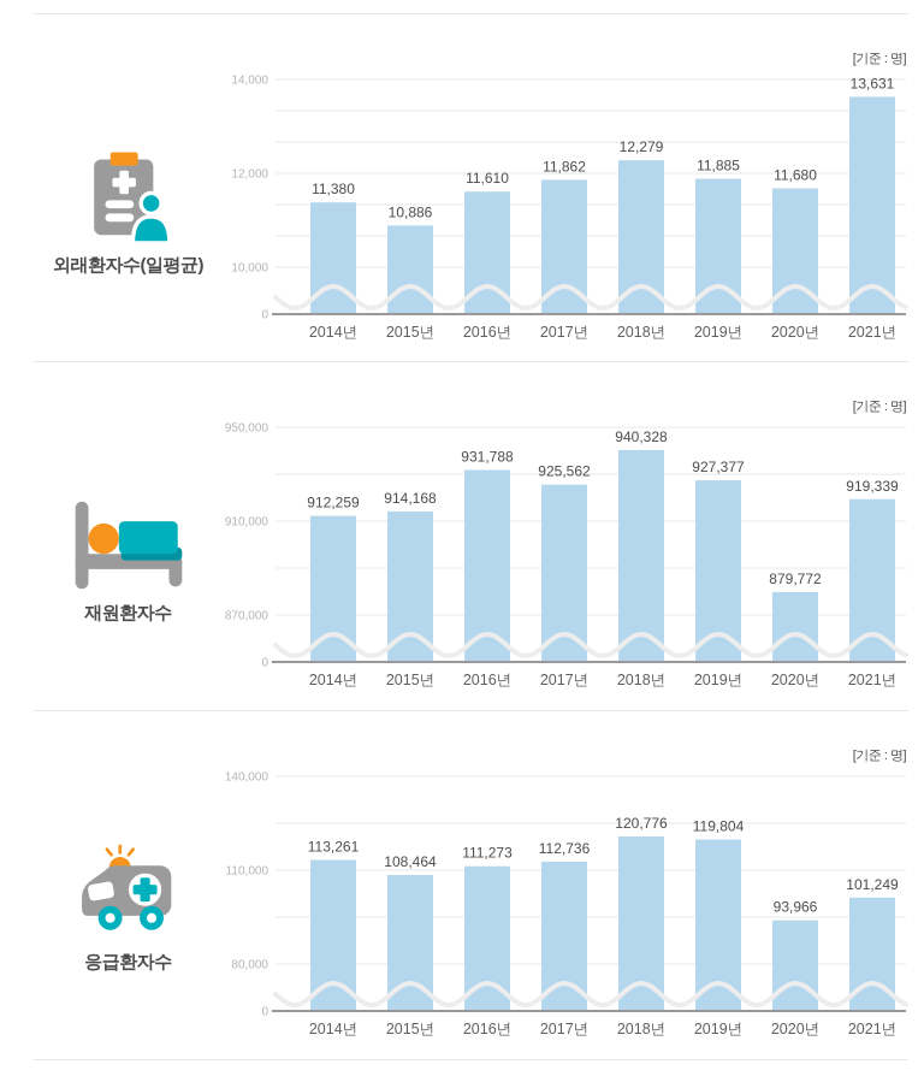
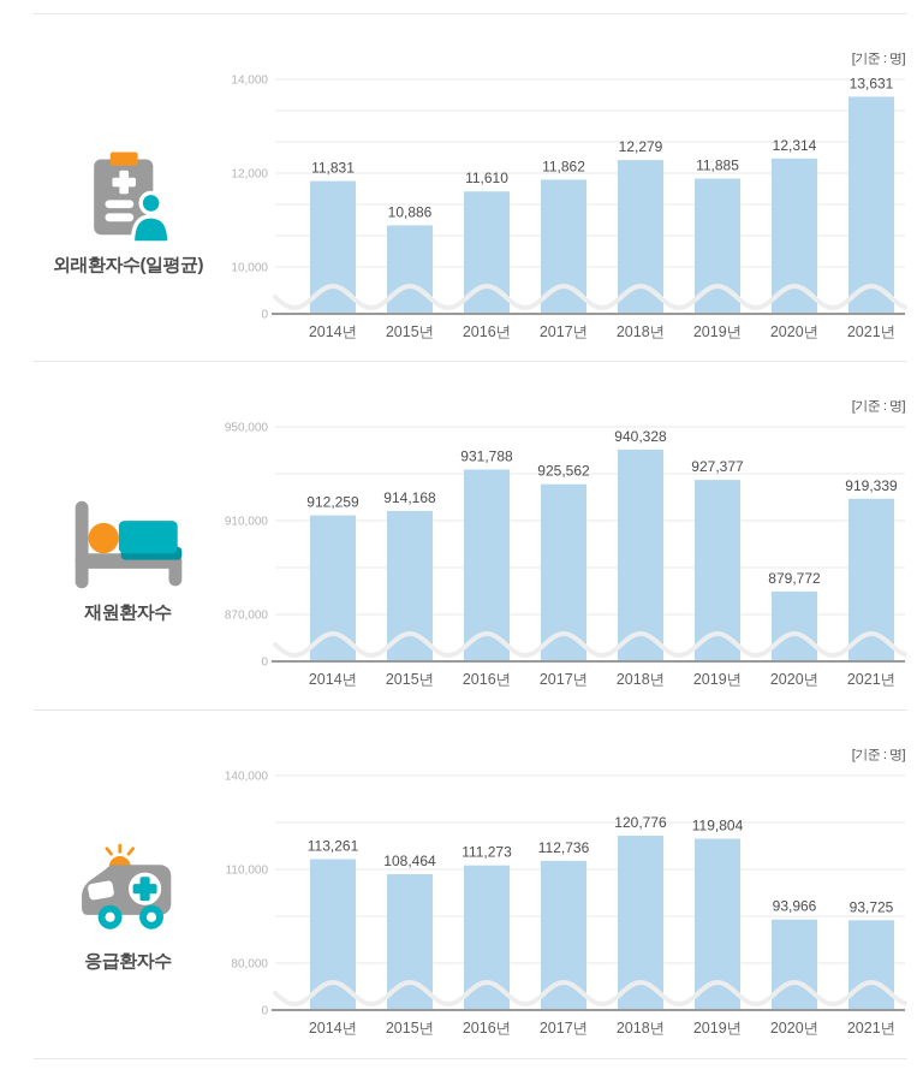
외래환자수(일평균)/2014년: 11,380 -> 11,831
외래환자수(일평균)/2020년: 11,680 -> 12,314
응급환자수/2021년: 101,249 -> 93,725
